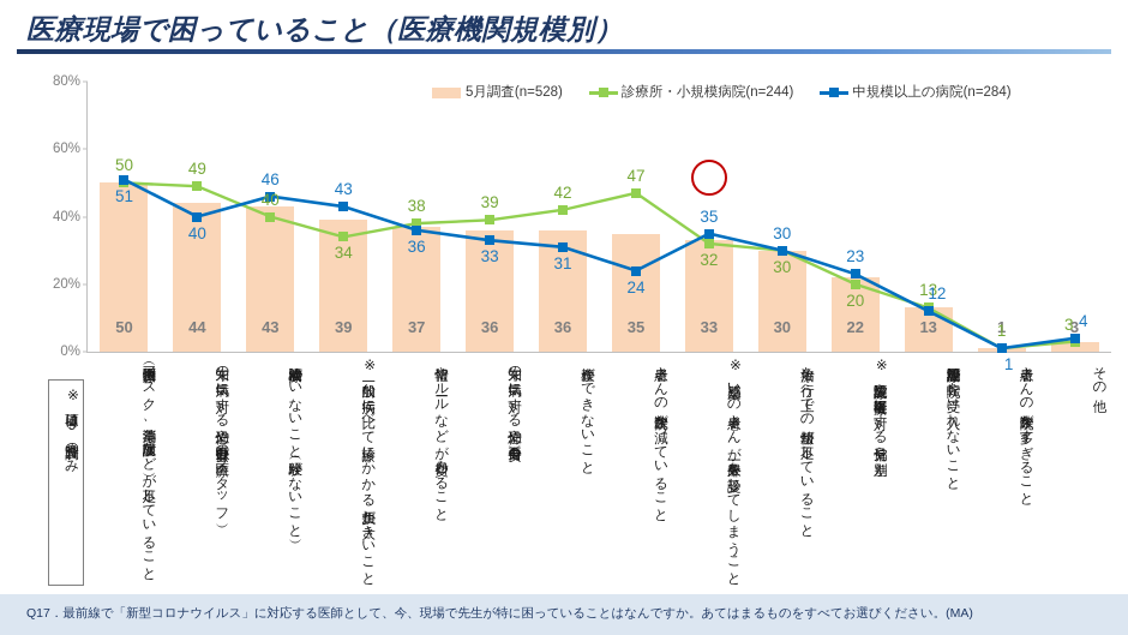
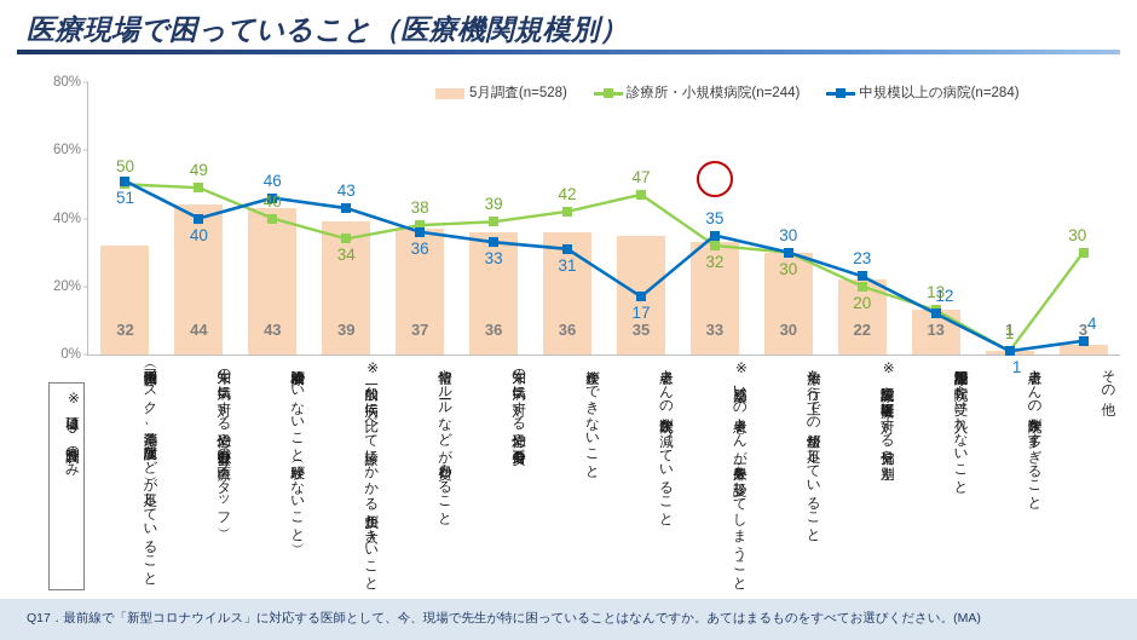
5月調査(n=528)/医療用物資（マスク、消毒薬、防護服など）が不足していること: 50 -> 32
中規模以上の病院(n=284)/患者さんの来院数が減っていること: 24 -> 17
診療所・小規模病院(n=244)/その他: 3 -> 30
